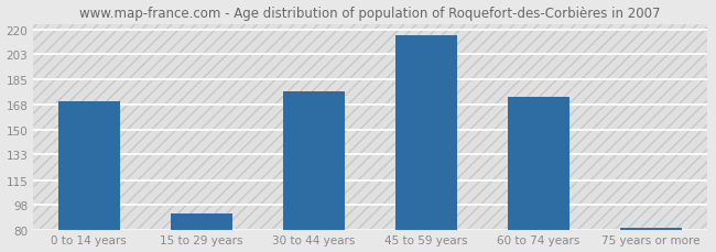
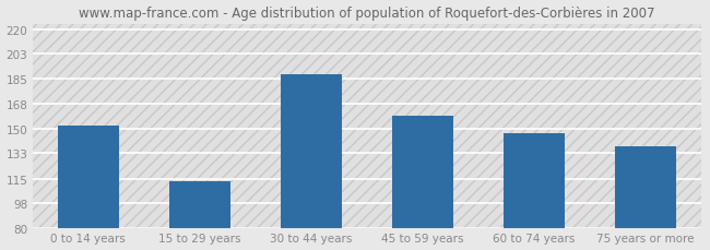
0 to 14 years: 170 -> 152
15 to 29 years: 92 -> 113
30 to 44 years: 177 -> 188
45 to 59 years: 216 -> 159
60 to 74 years: 173 -> 147
75 years or more: 82 -> 138
